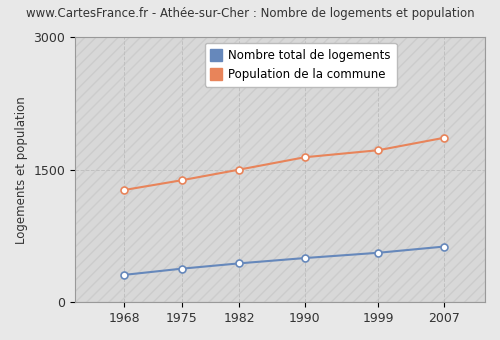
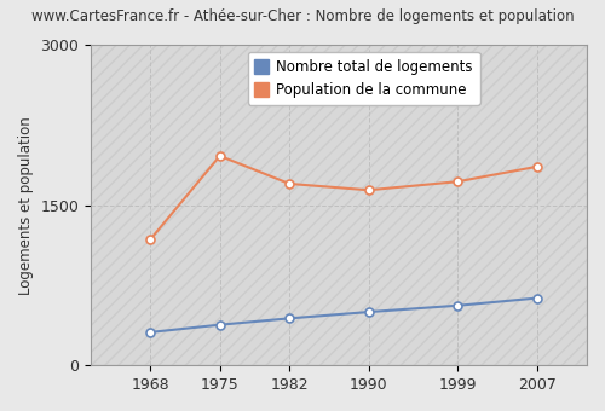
Population de la commune/1968: 1270 -> 1180
Population de la commune/1975: 1380 -> 1960
Population de la commune/1982: 1500 -> 1700
